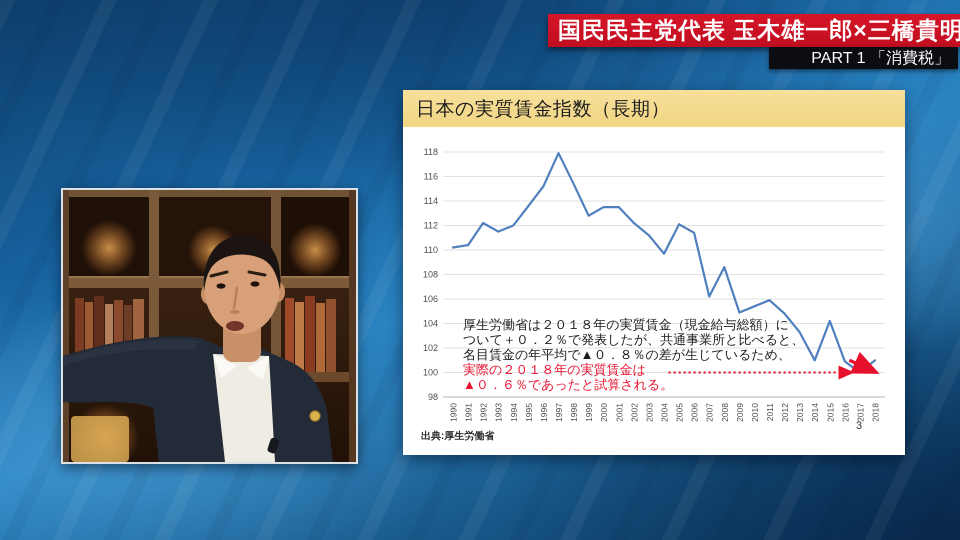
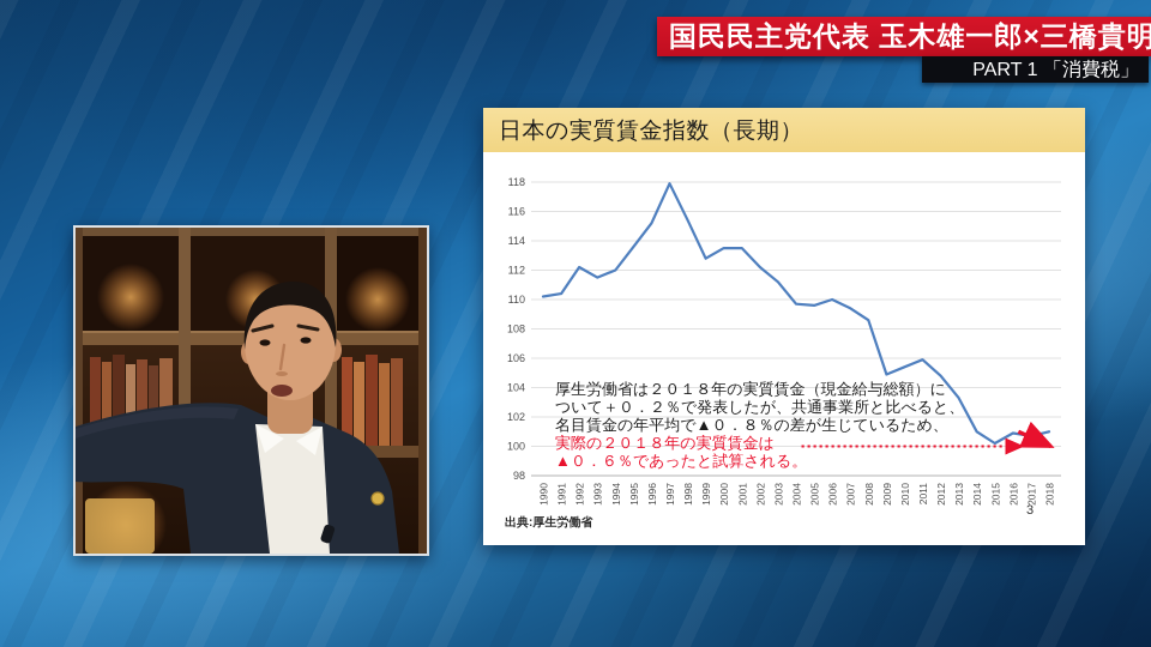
2005: 112.1 -> 109.6
2006: 111.4 -> 110.0
2007: 106.2 -> 109.4
2015: 104.2 -> 100.2
2017: 100.0 -> 100.7
